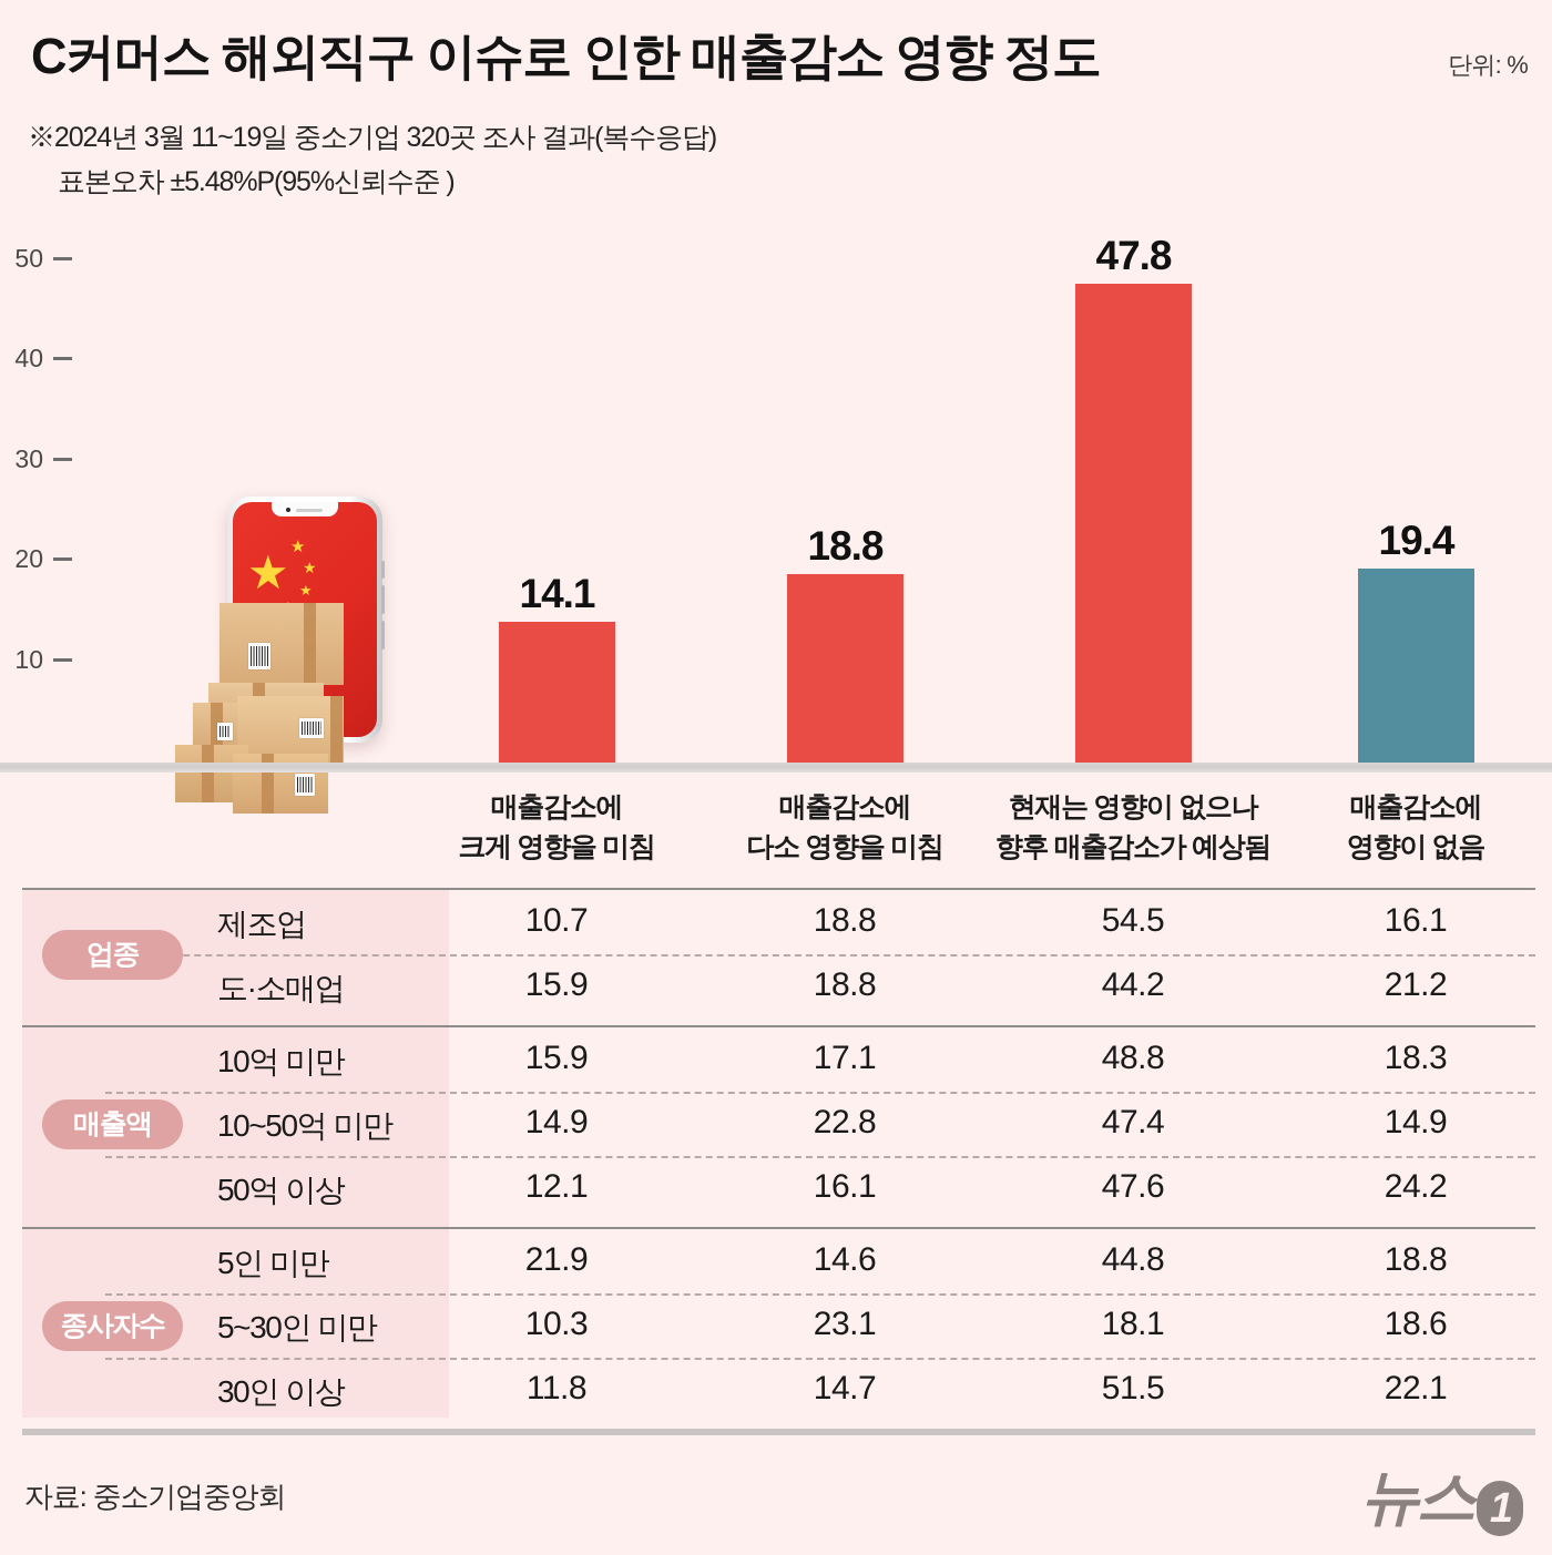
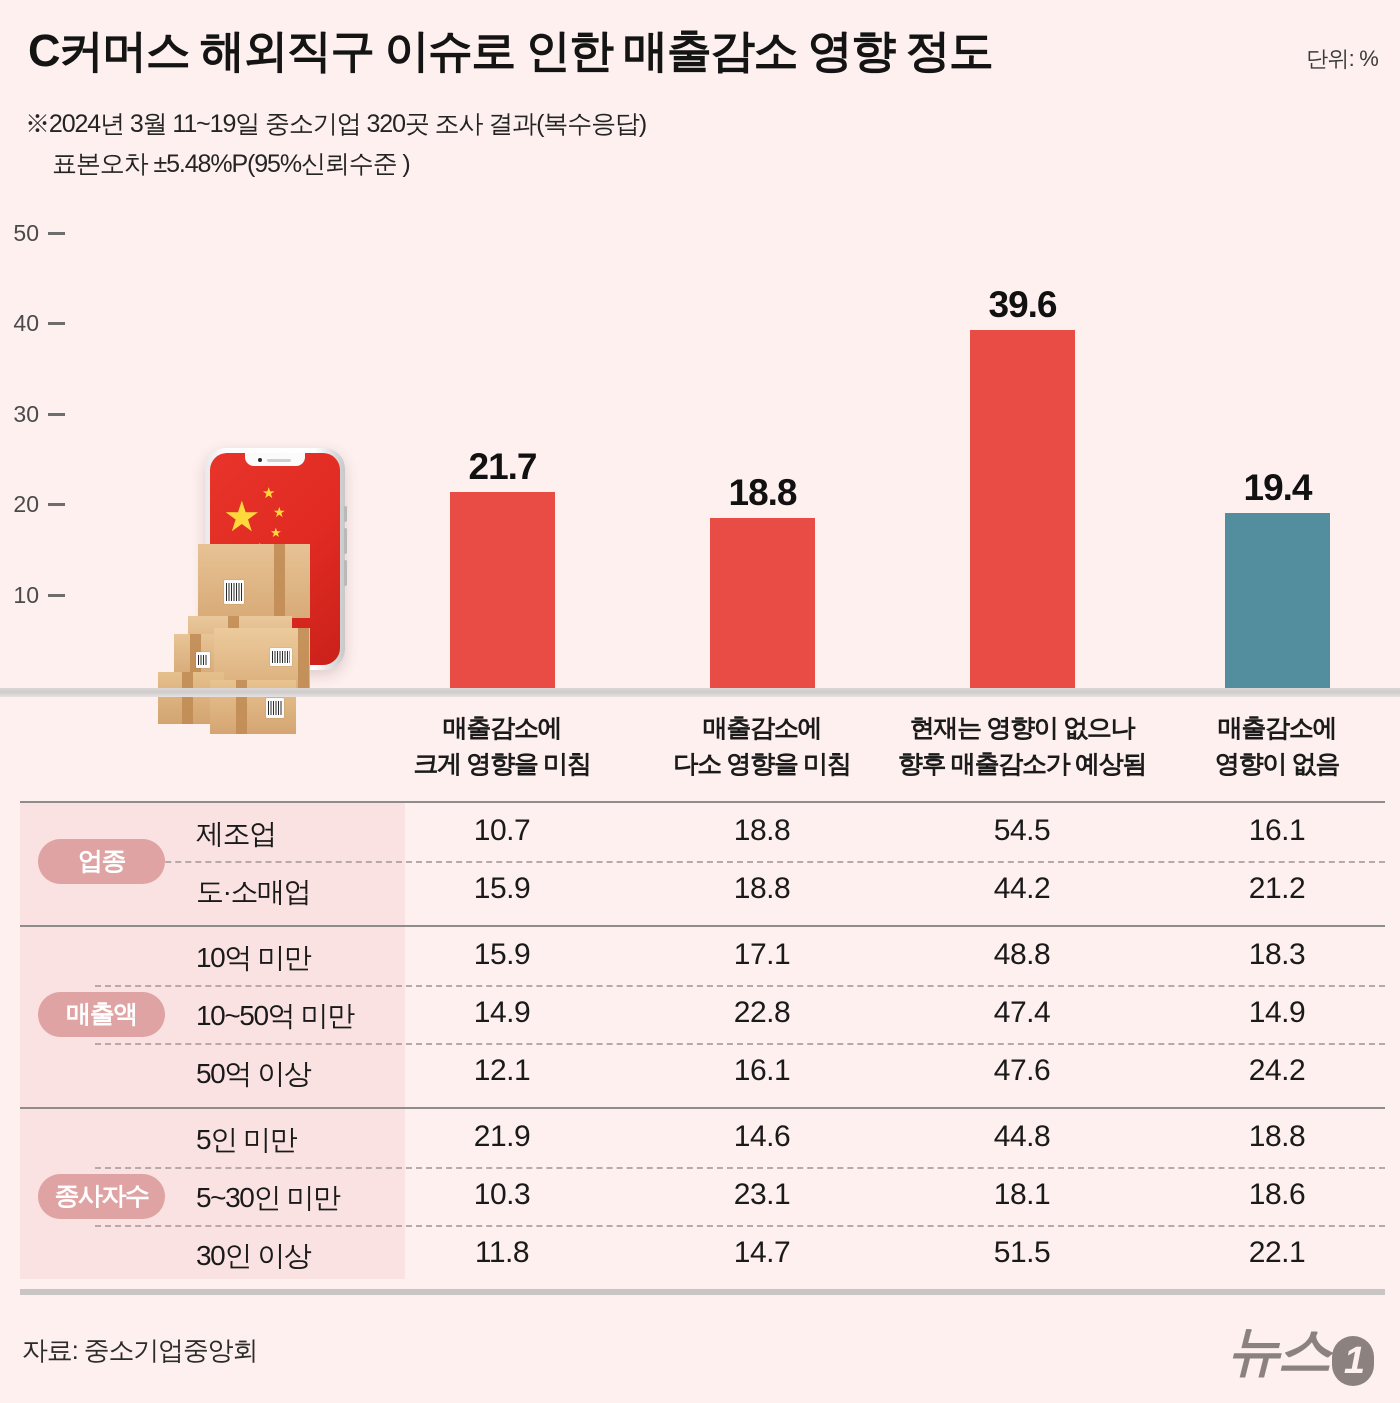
매출감소에 크게 영향을 미침: 14.1 -> 21.7
현재는 영향이 없으나 향후 매출감소가 예상됨: 47.8 -> 39.6
